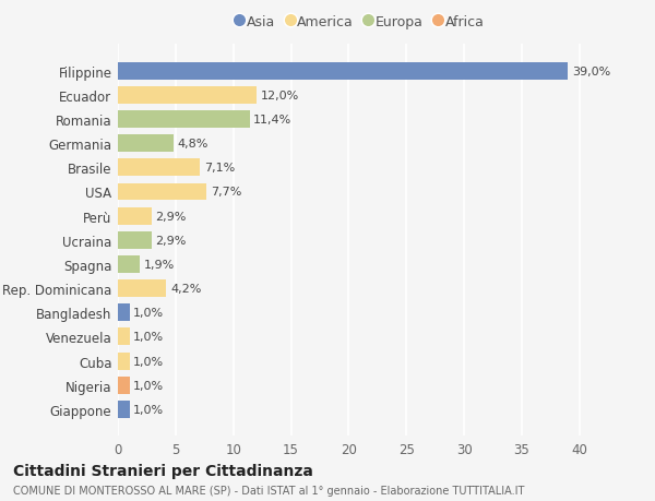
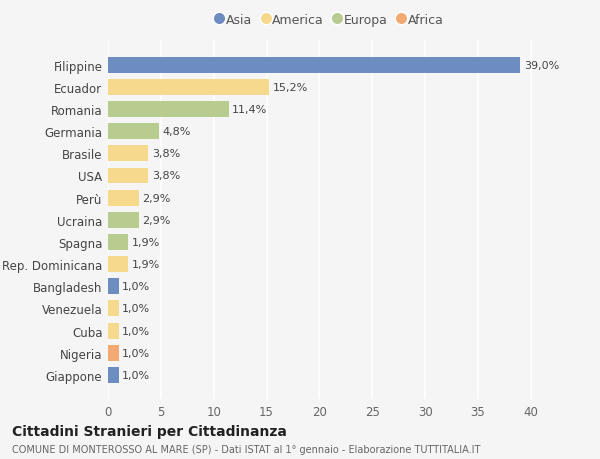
Ecuador: 12,0% -> 15,2%
Brasile: 7,1% -> 3,8%
USA: 7,7% -> 3,8%
Rep. Dominicana: 4,2% -> 1,9%
